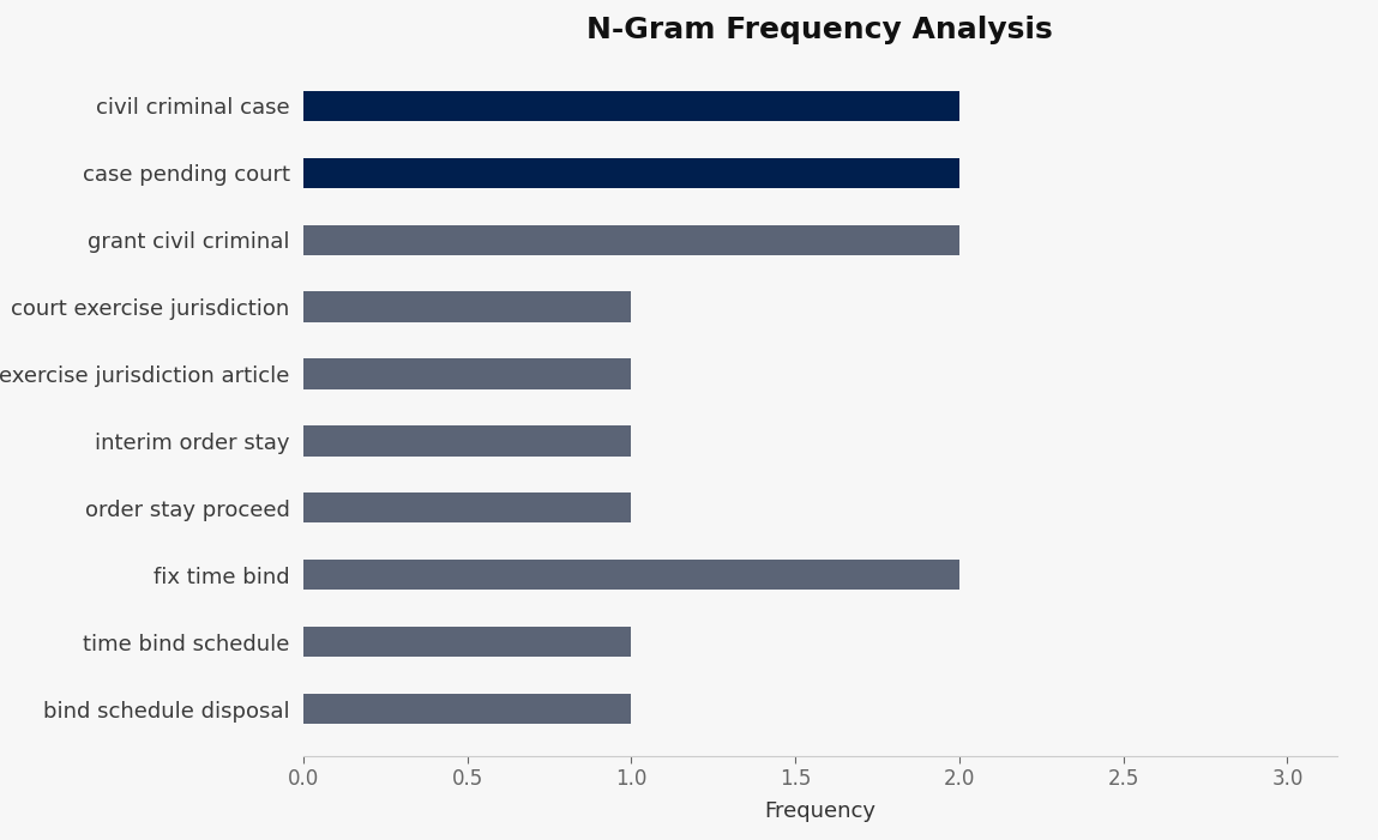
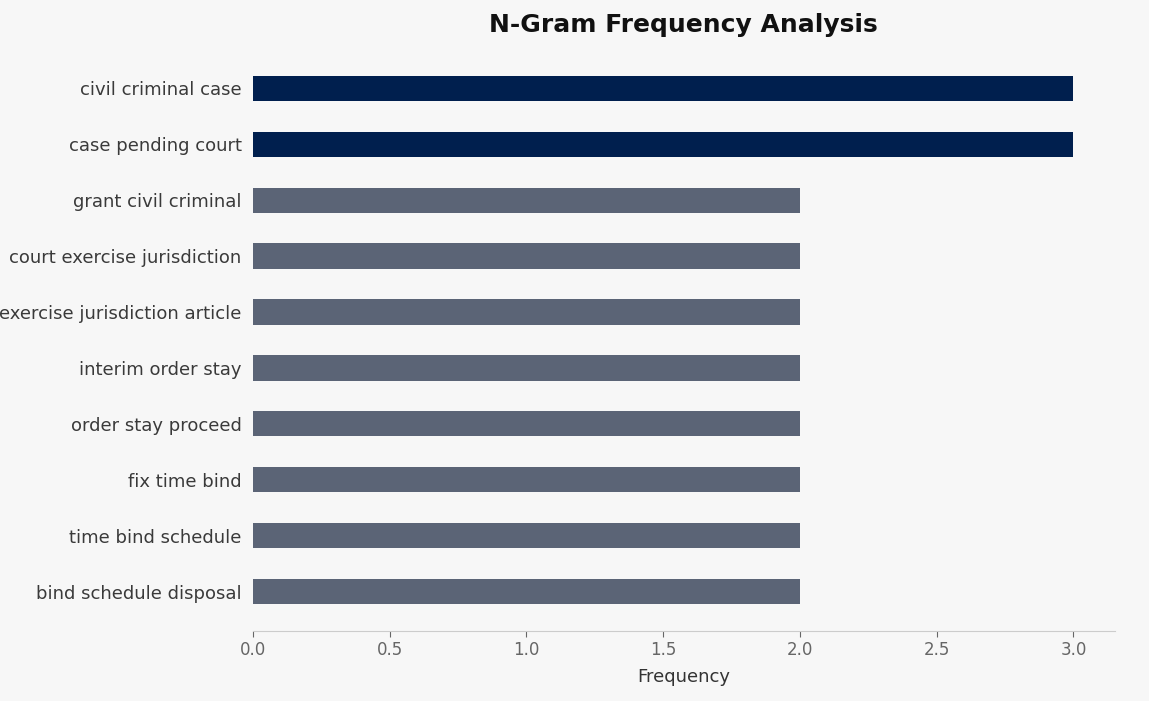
civil criminal case: 2 -> 3
case pending court: 2 -> 3
court exercise jurisdiction: 1 -> 2
exercise jurisdiction article: 1 -> 2
interim order stay: 1 -> 2
order stay proceed: 1 -> 2
time bind schedule: 1 -> 2
bind schedule disposal: 1 -> 2
